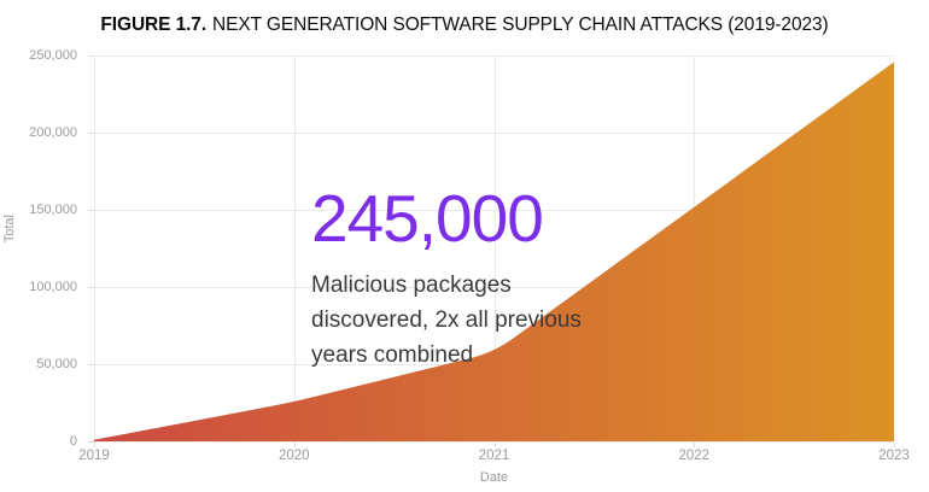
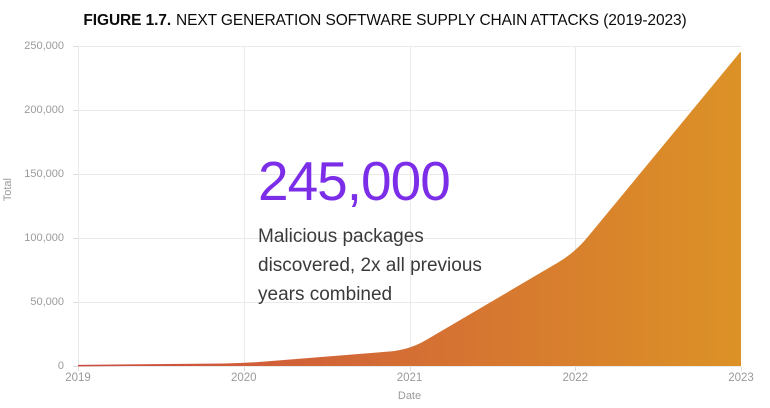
2020: 25000 -> 2000
2021: 57000 -> 12000
2022: 151000 -> 88000
